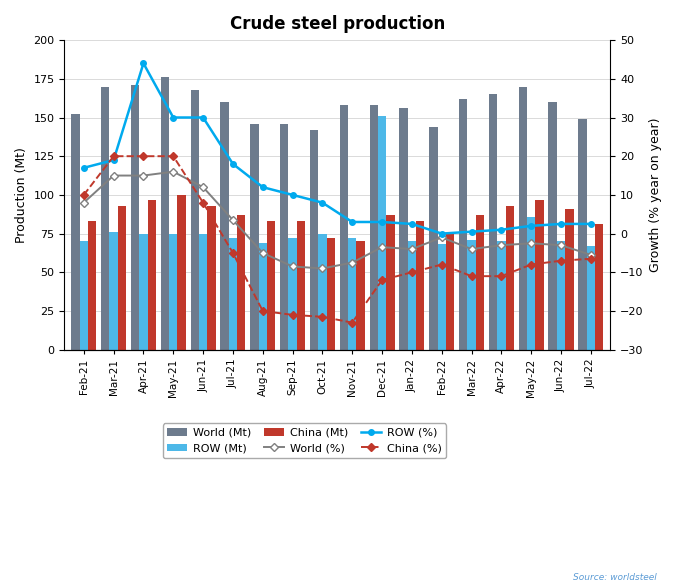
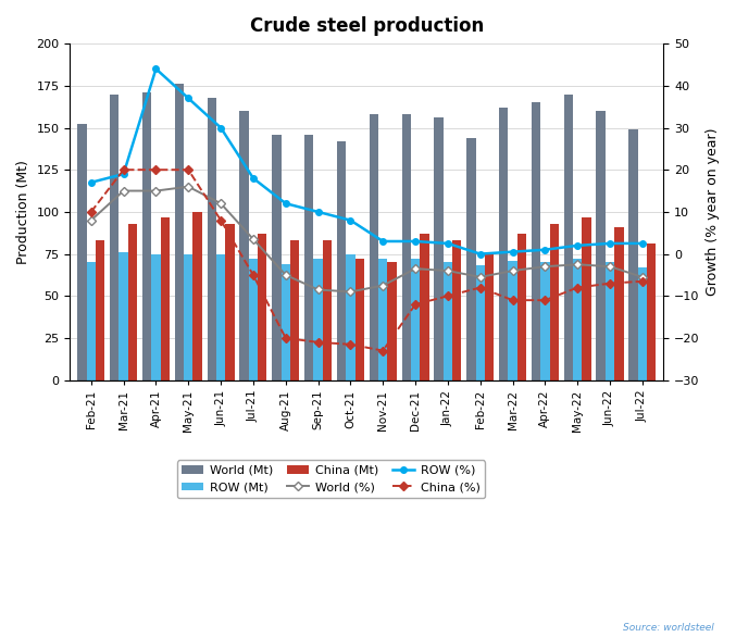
ROW (%)/May-21: 30.0 -> 37.0
ROW (Mt)/Dec-21: 151 -> 72
World (%)/Feb-22: -1.0 -> -5.5
ROW (Mt)/May-22: 86 -> 72
